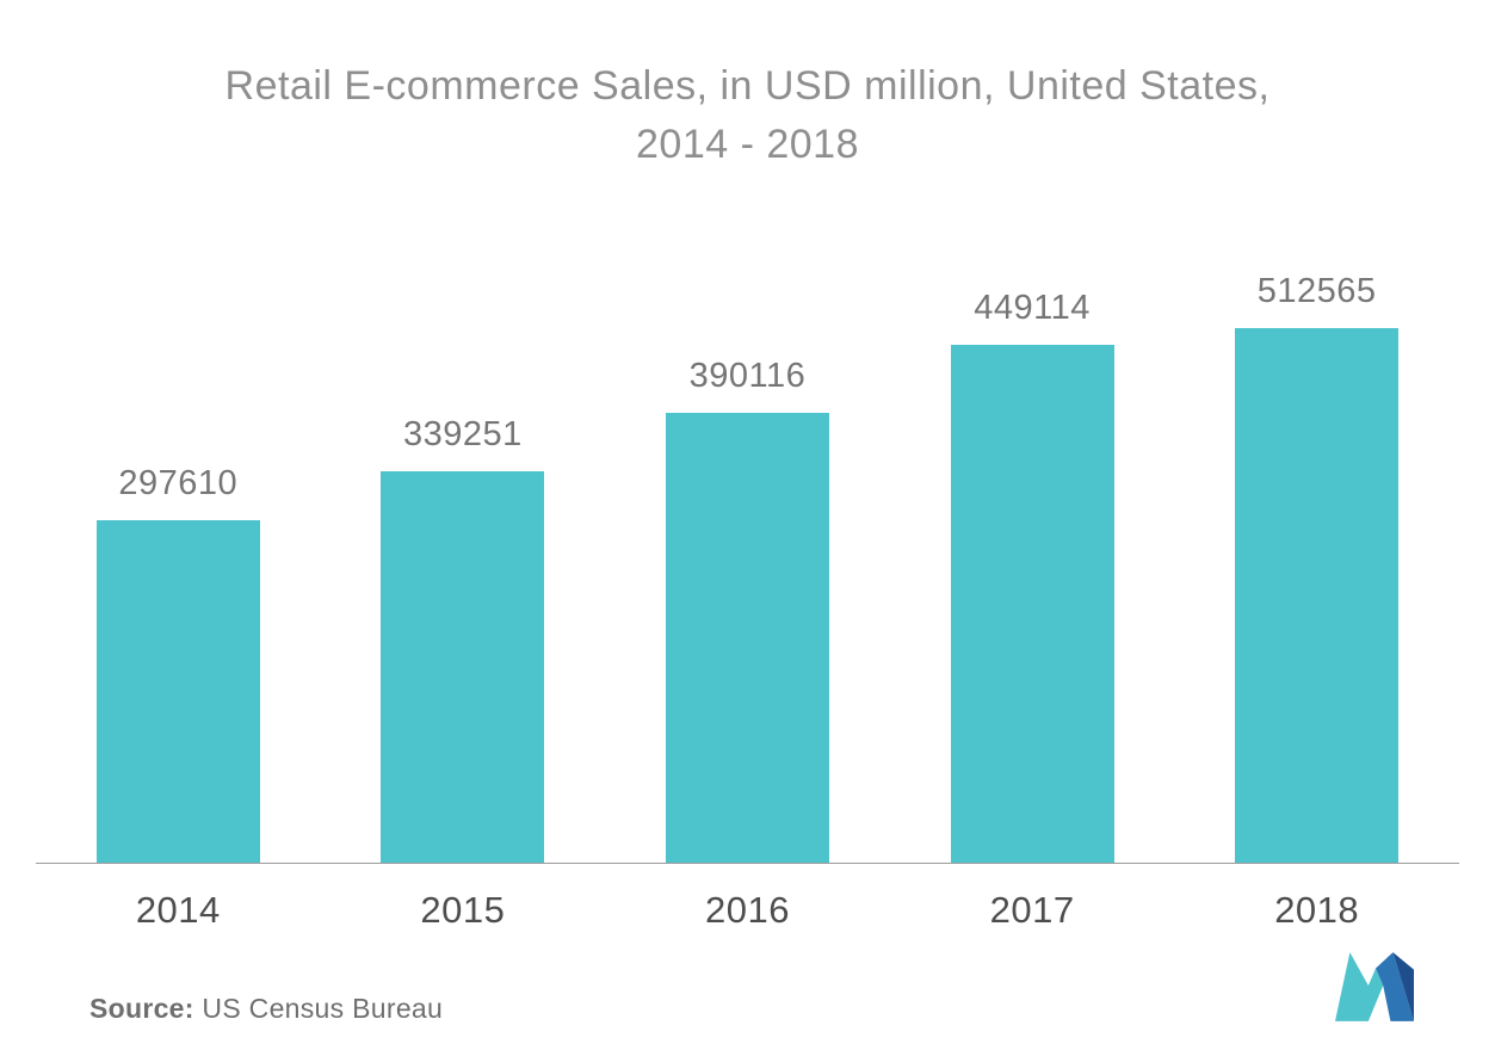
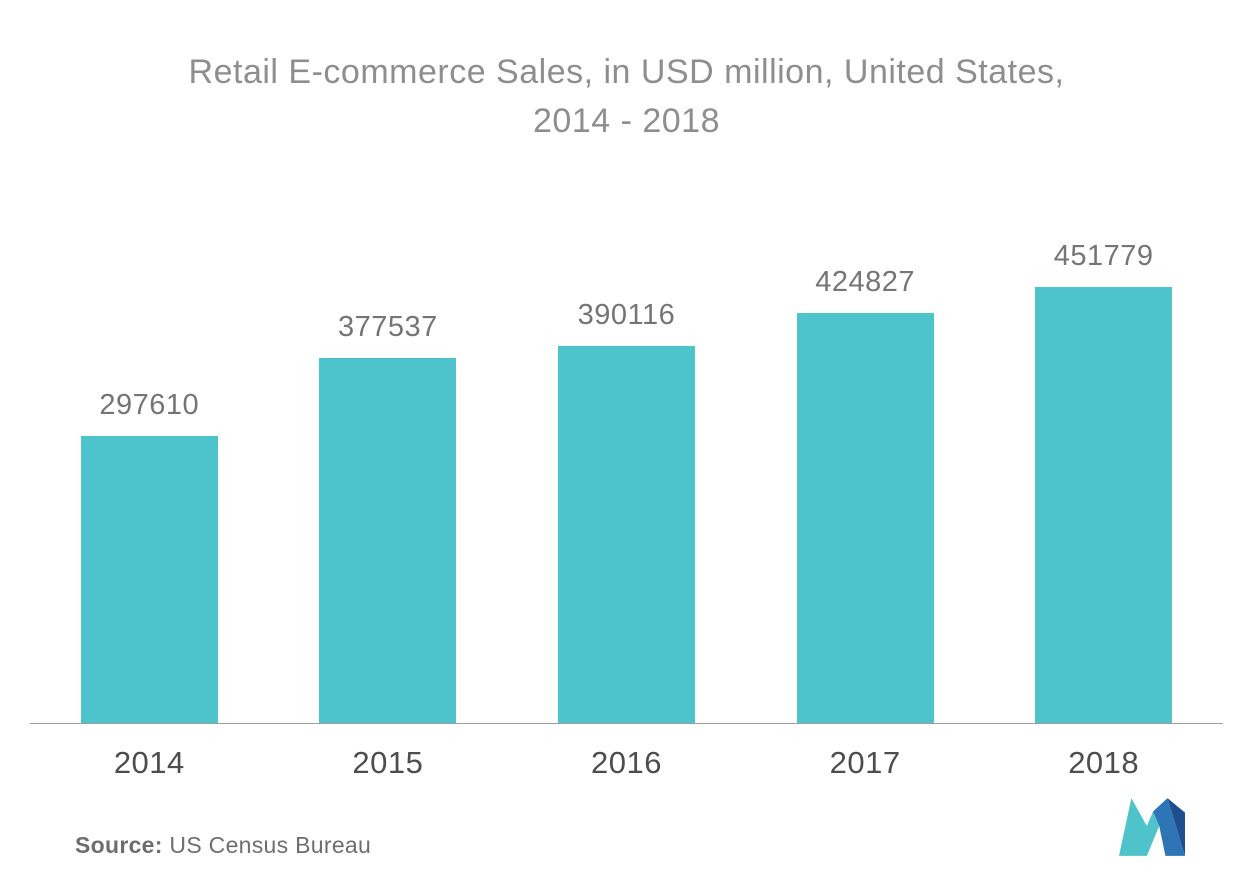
2015: 339251 -> 377537
2017: 449114 -> 424827
2018: 512565 -> 451779
